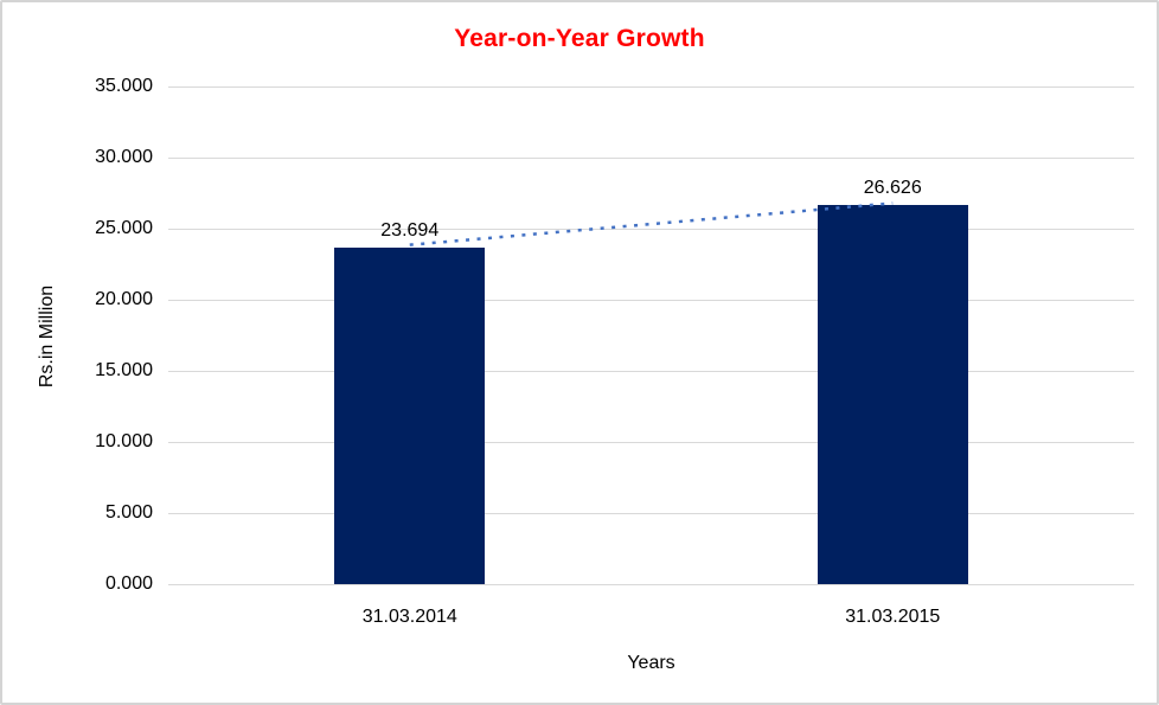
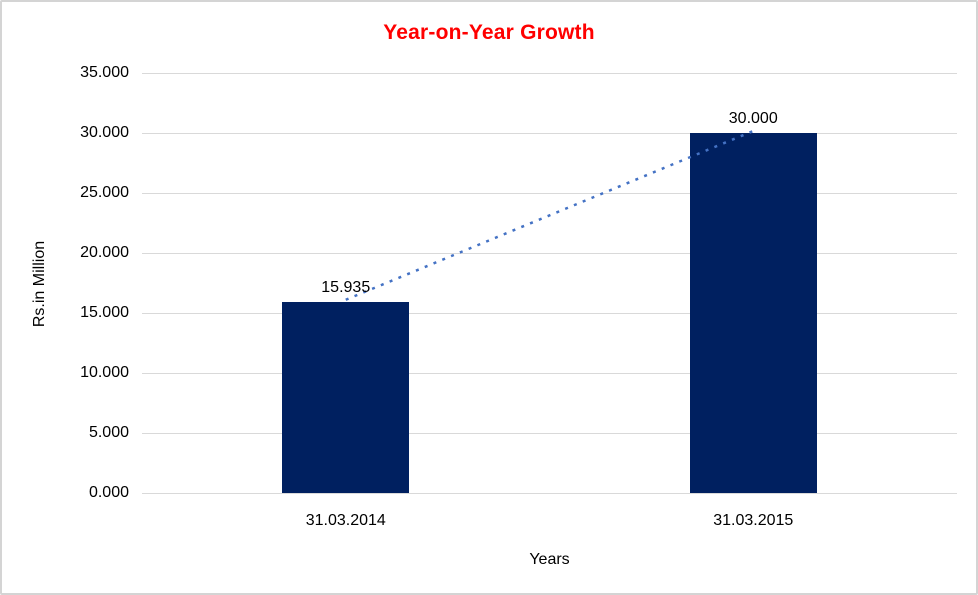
31.03.2014: 23.694 -> 15.935
31.03.2015: 26.626 -> 30.000
